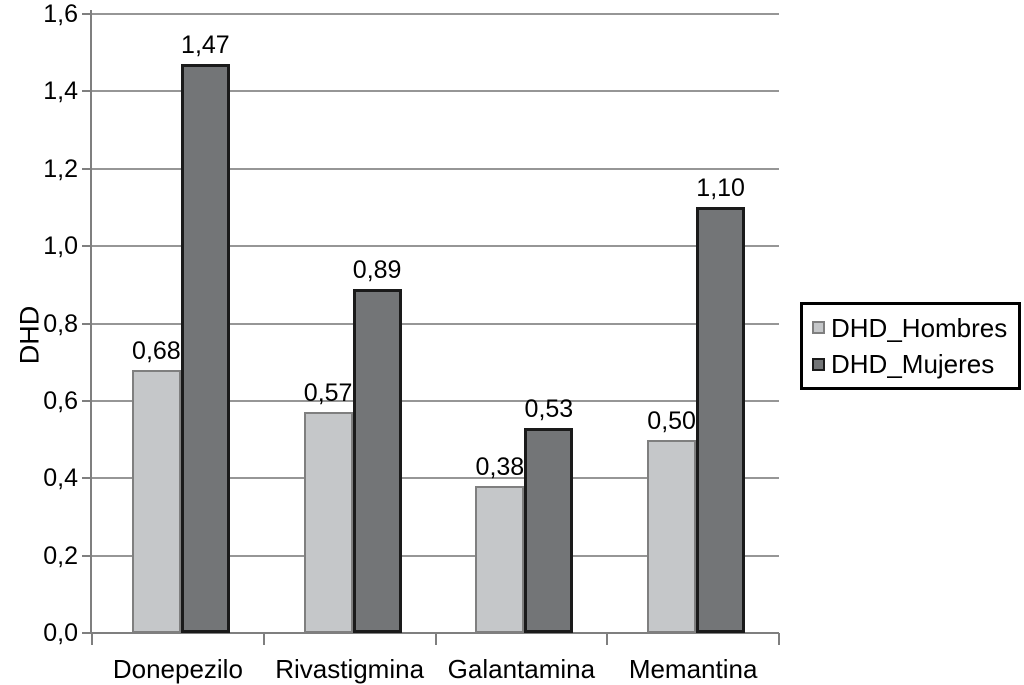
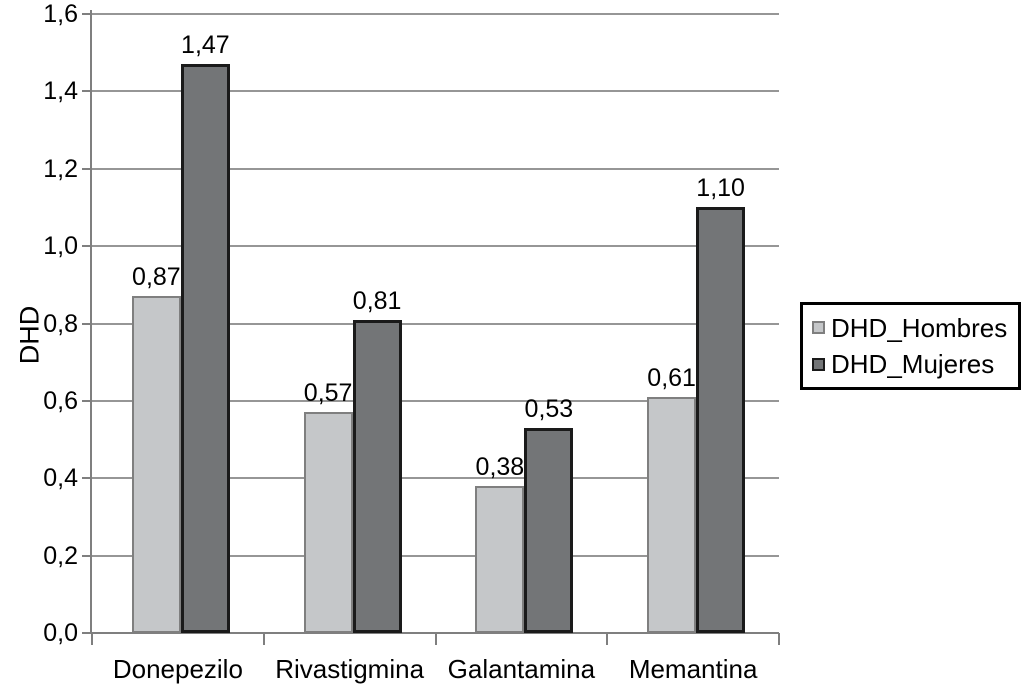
DHD_Hombres/Donepezilo: 0,68 -> 0,87
DHD_Mujeres/Rivastigmina: 0,89 -> 0,81
DHD_Hombres/Memantina: 0,50 -> 0,61
